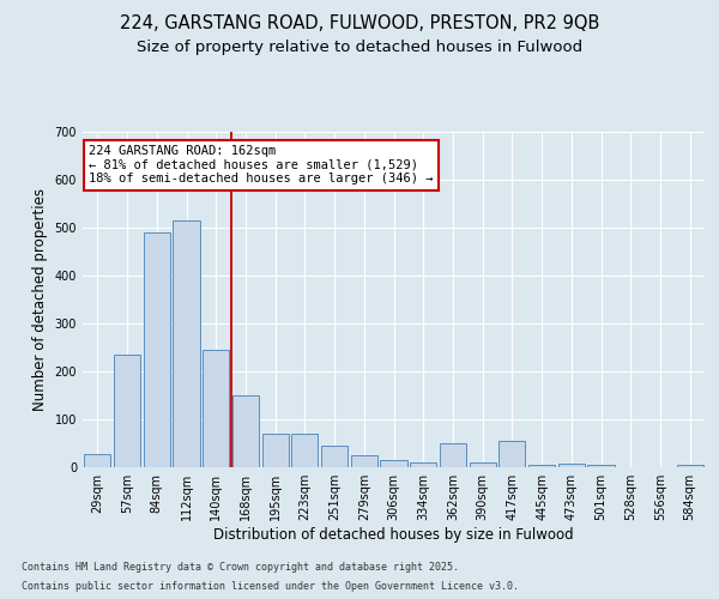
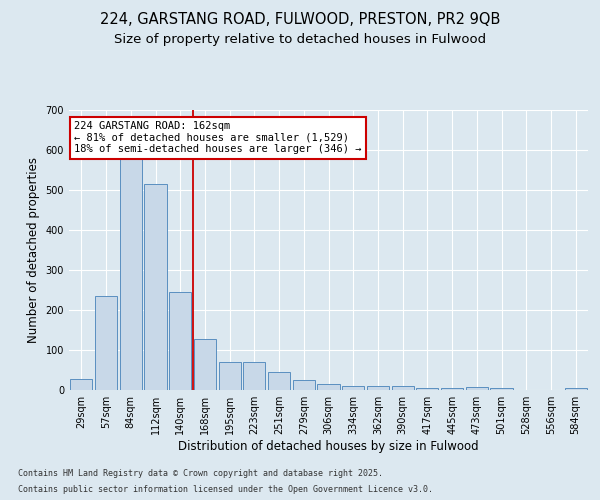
84sqm: 490 -> 580
168sqm: 150 -> 127
362sqm: 50 -> 11
417sqm: 55 -> 5
